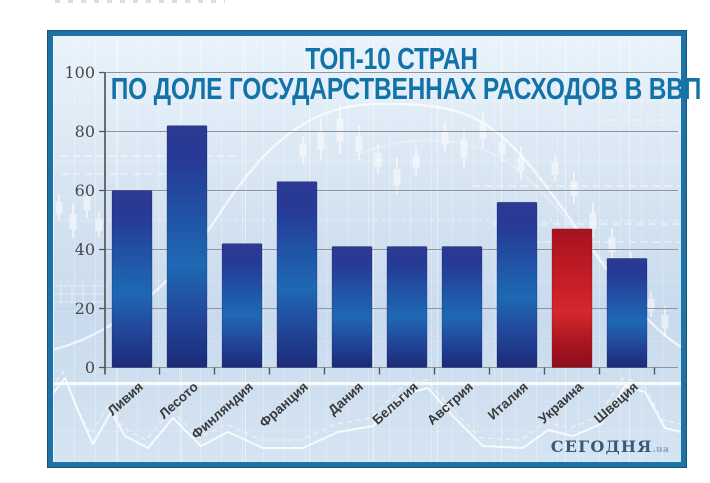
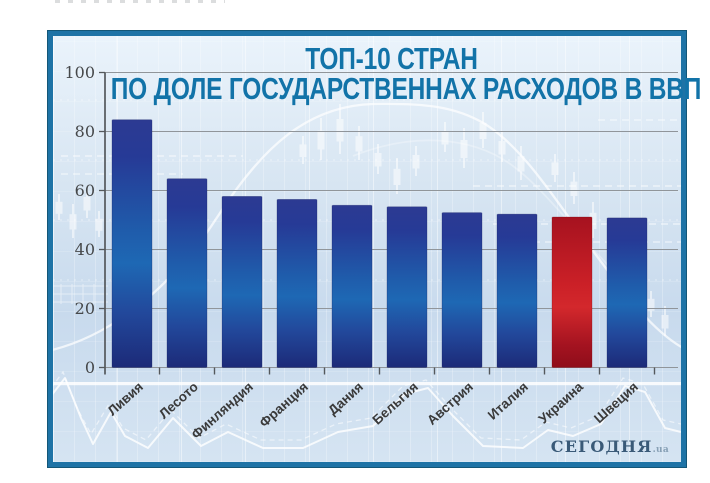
Ливия: 60 -> 84
Лесото: 82 -> 64
Финляндия: 42 -> 58
Франция: 63 -> 57
Дания: 41 -> 55
Бельгия: 41 -> 54
Австрия: 41 -> 52
Италия: 56 -> 52
Украина: 47 -> 51
Швеция: 37 -> 51
